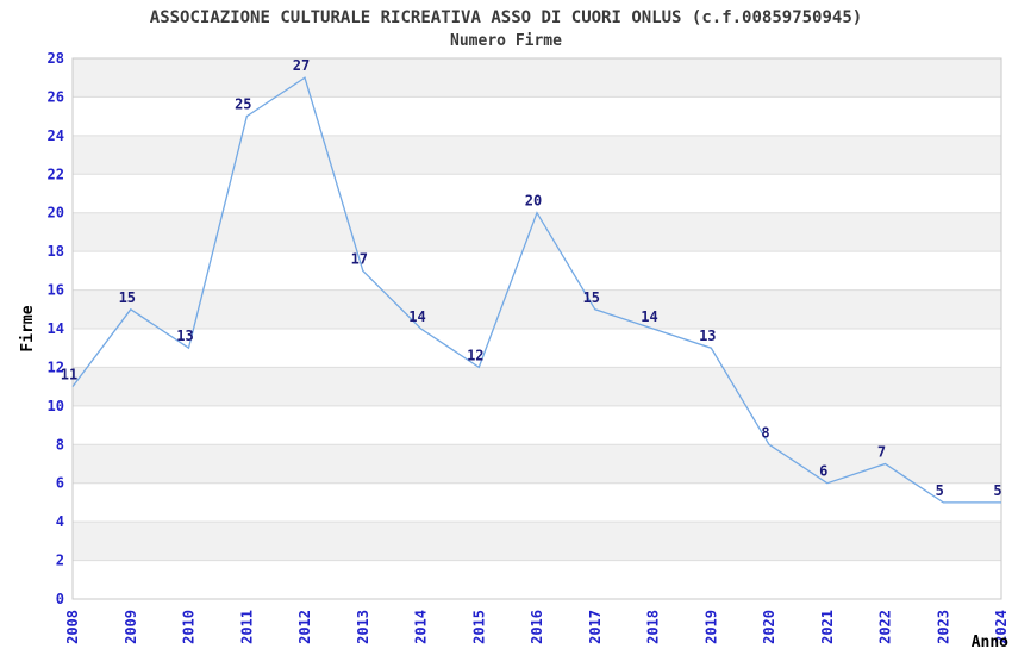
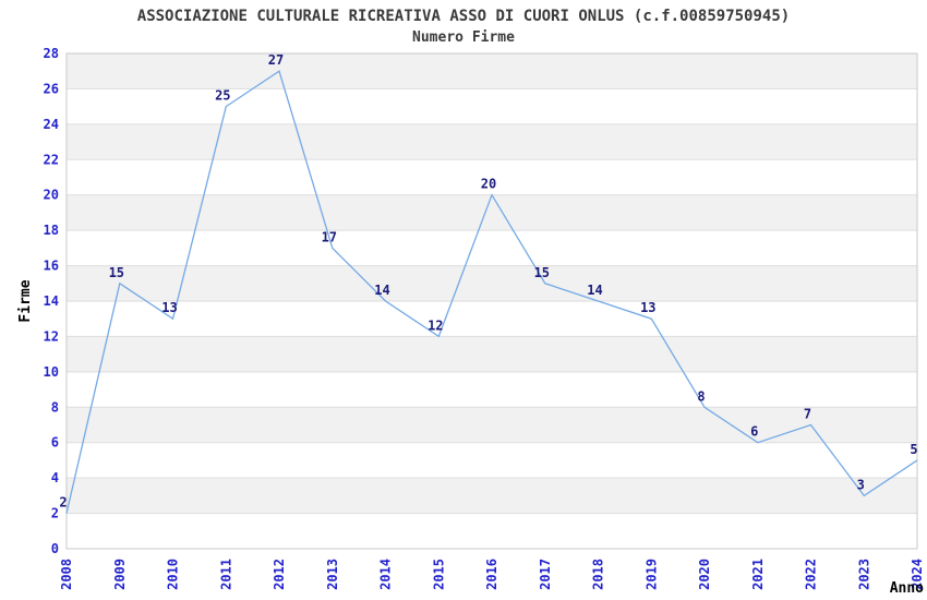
2008: 11 -> 2
2023: 5 -> 3
